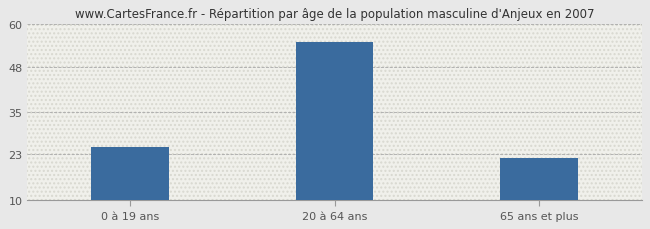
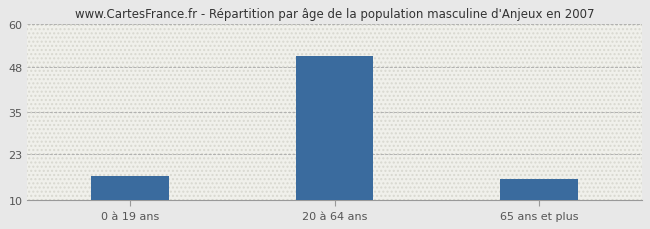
0 à 19 ans: 25 -> 17
20 à 64 ans: 55 -> 51
65 ans et plus: 22 -> 16
